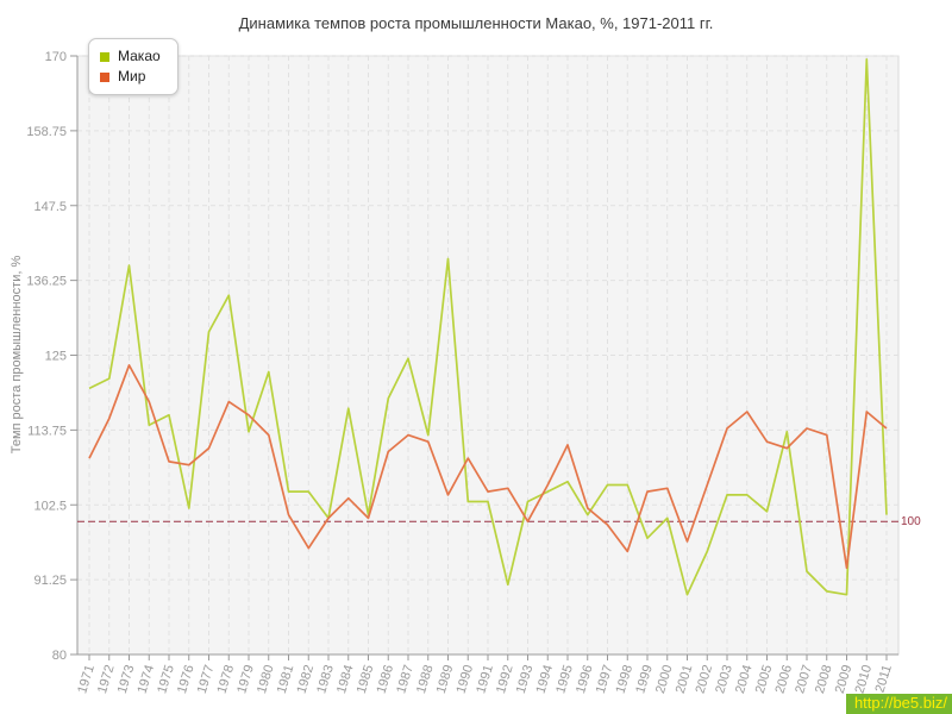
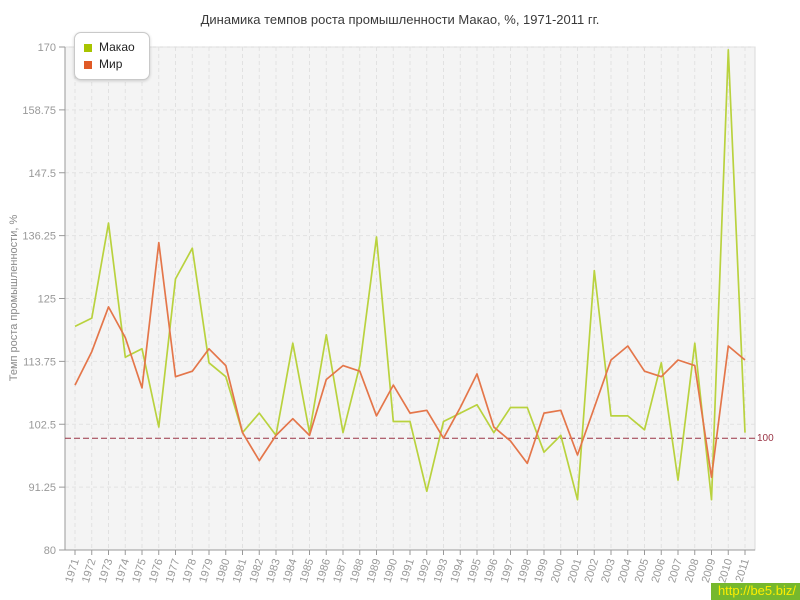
Мир/1976: 108 -> 135
Мир/1978: 118 -> 112
Макао/1980: 122 -> 111
Макао/1981: 104 -> 101
Макао/1987: 124 -> 101
Макао/1989: 140 -> 136
Макао/2002: 96 -> 130
Макао/2008: 90 -> 117
